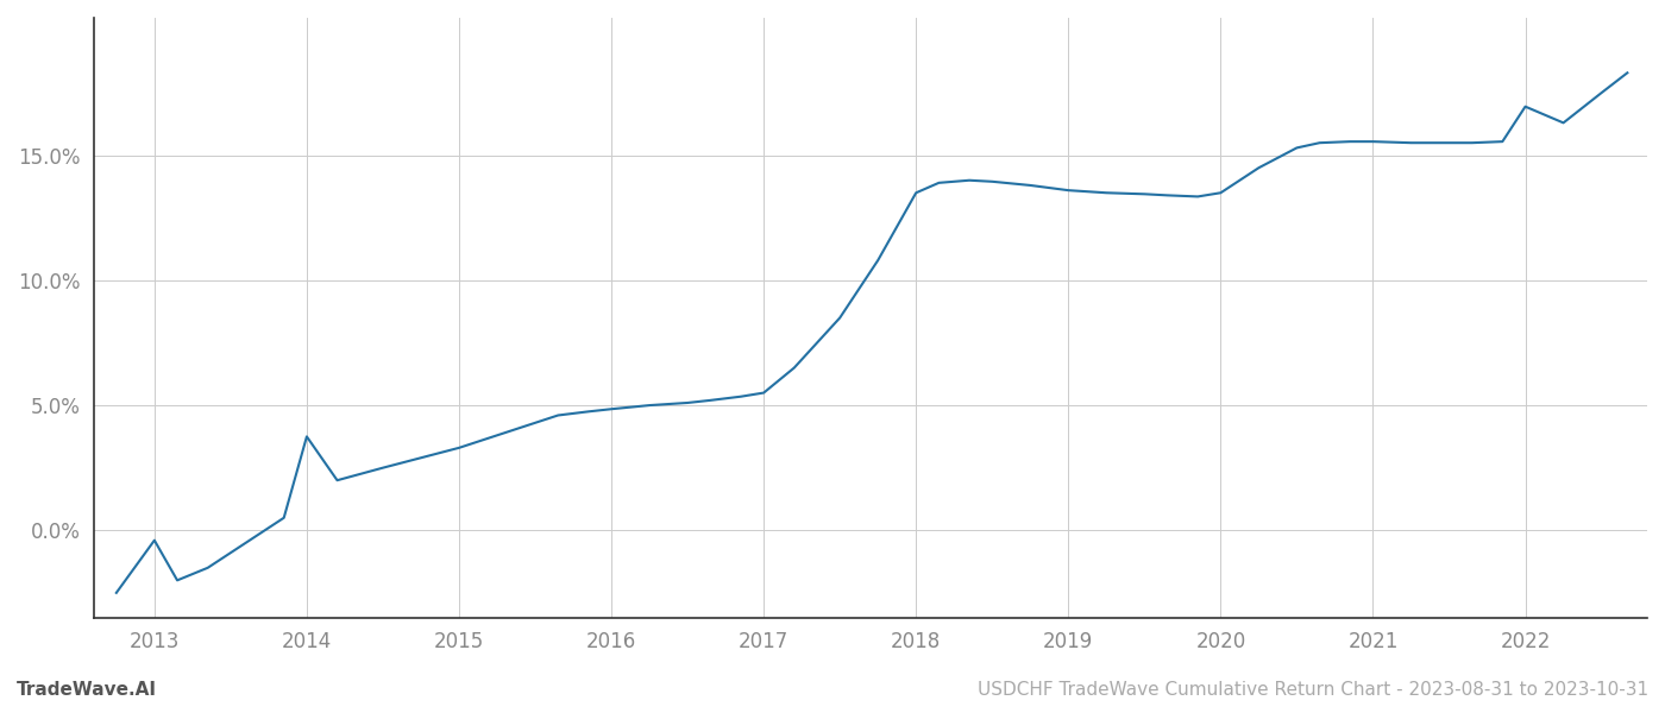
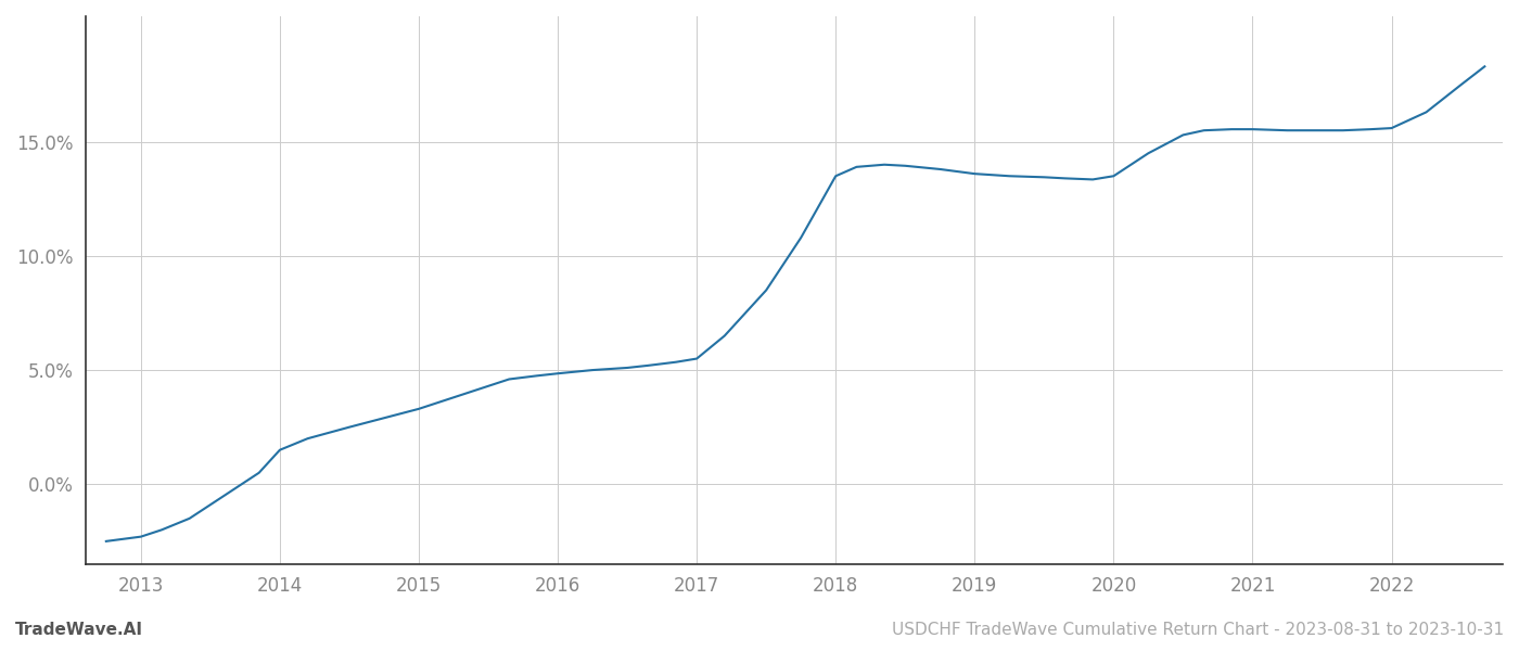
2013: -0.40% -> -2.30%
2014: 3.75% -> 1.50%
2022: 16.95% -> 15.60%
